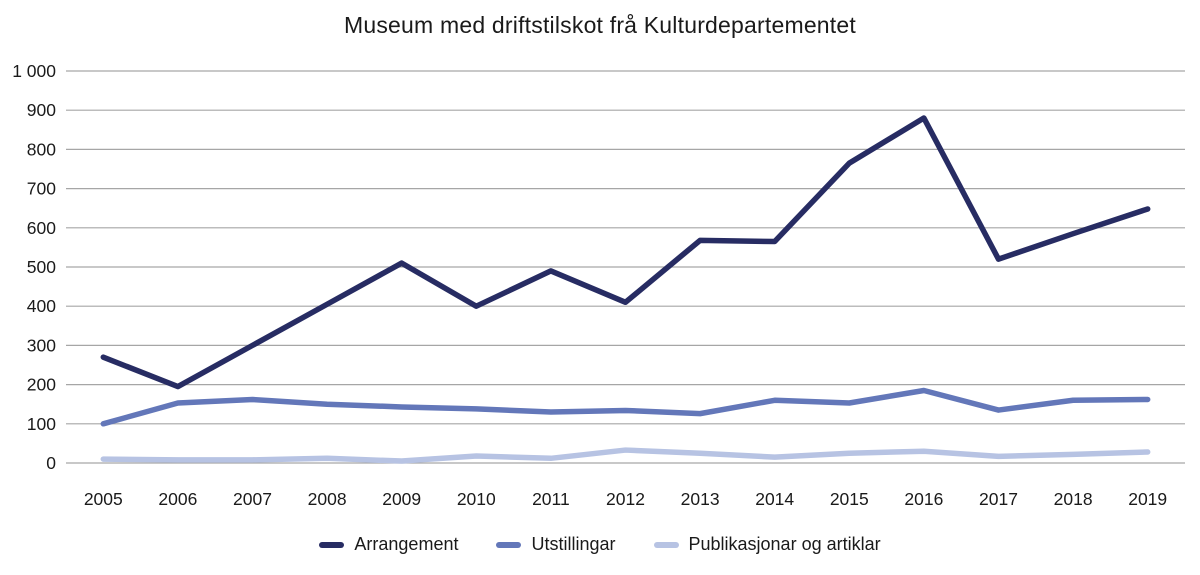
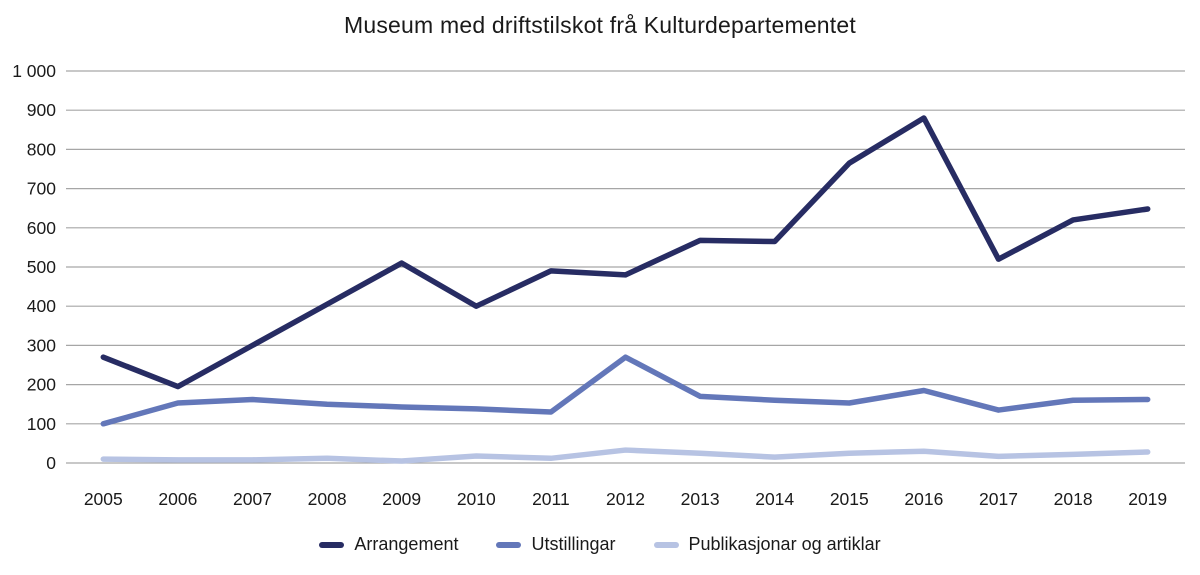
Arrangement/2012: 410 -> 480
Utstillingar/2012: 130 -> 270
Utstillingar/2013: 130 -> 170
Arrangement/2018: 580 -> 620
